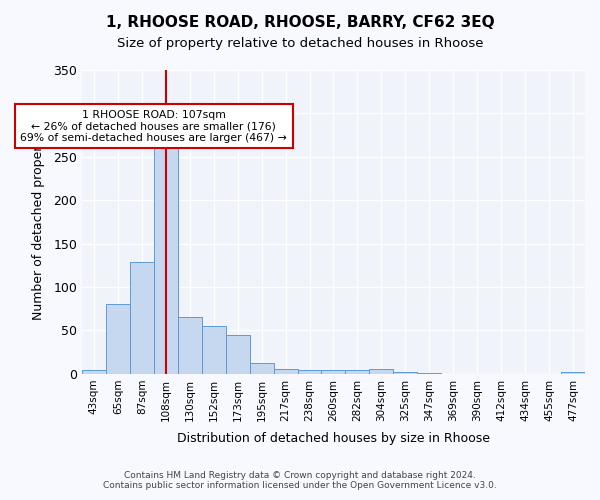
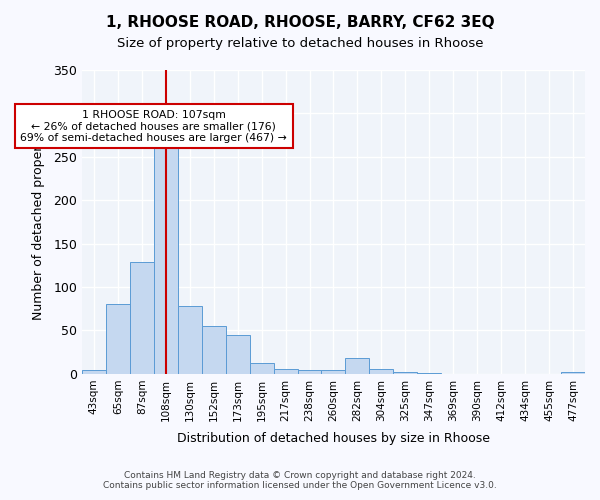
130sqm: 65 -> 78
282sqm: 5 -> 18
